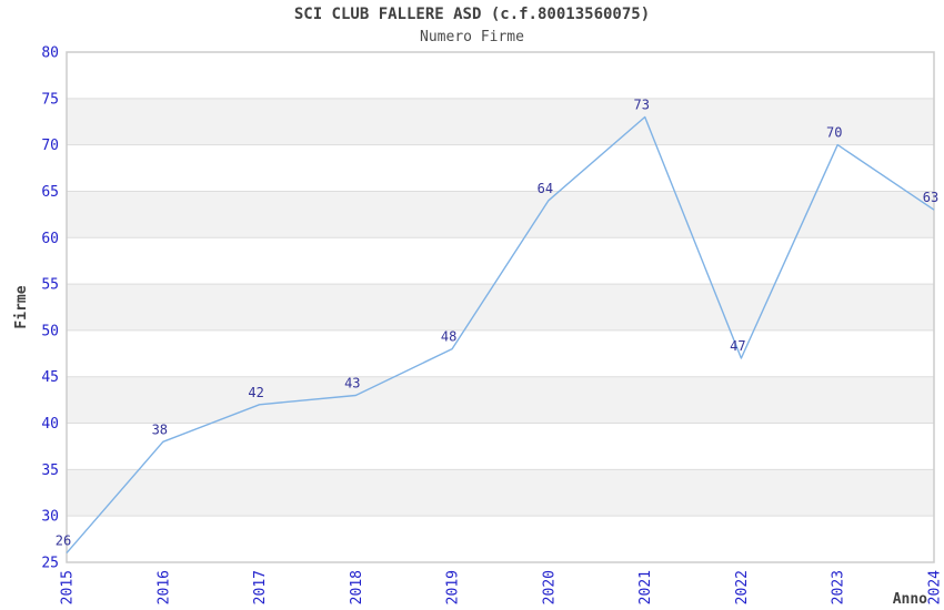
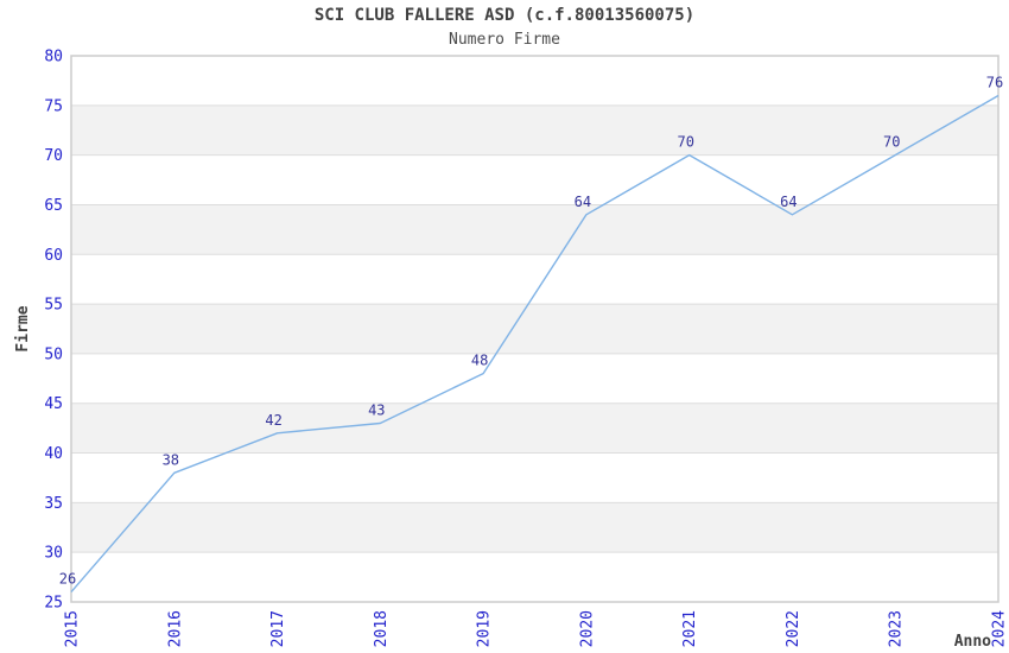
2021: 73 -> 70
2022: 47 -> 64
2024: 63 -> 76
